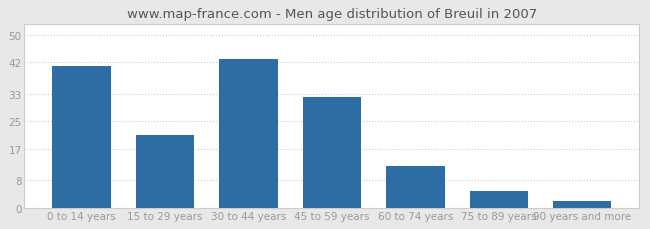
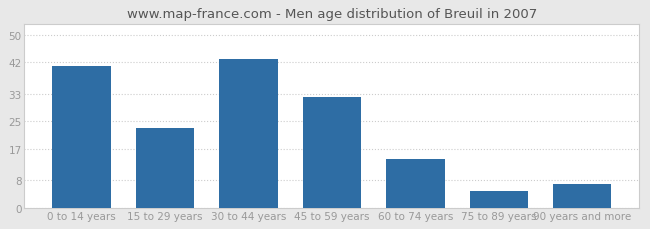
15 to 29 years: 21 -> 23
60 to 74 years: 12 -> 14
90 years and more: 2 -> 7
